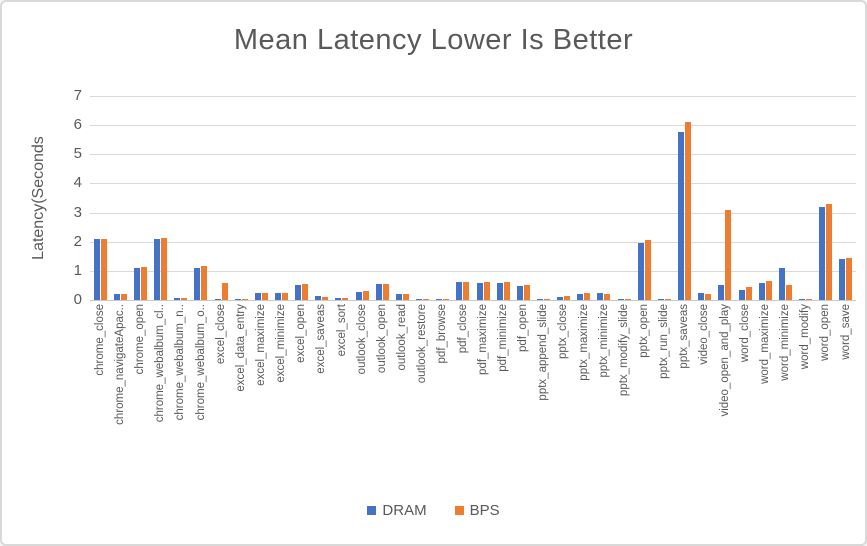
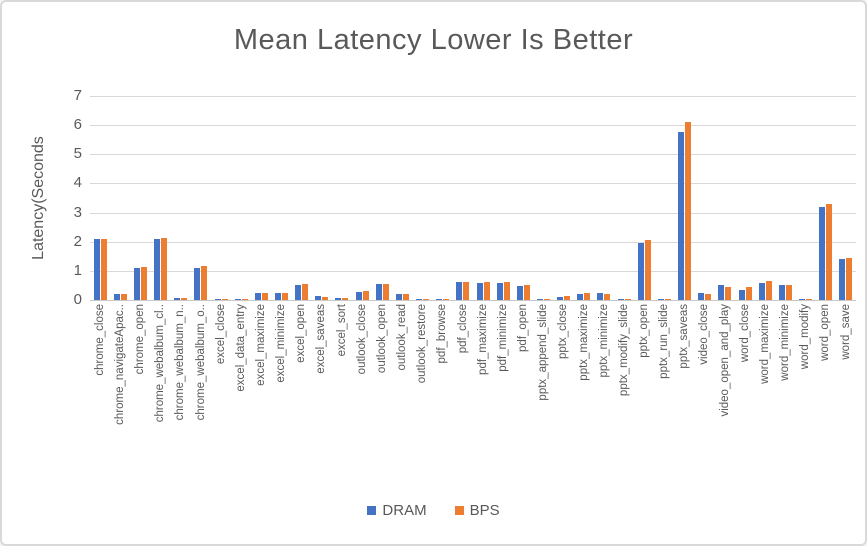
BPS/excel_close: 0.6 -> 0.1
BPS/video_open_and_play: 3.1 -> 0.4
DRAM/word_minimize: 1.1 -> 0.5
